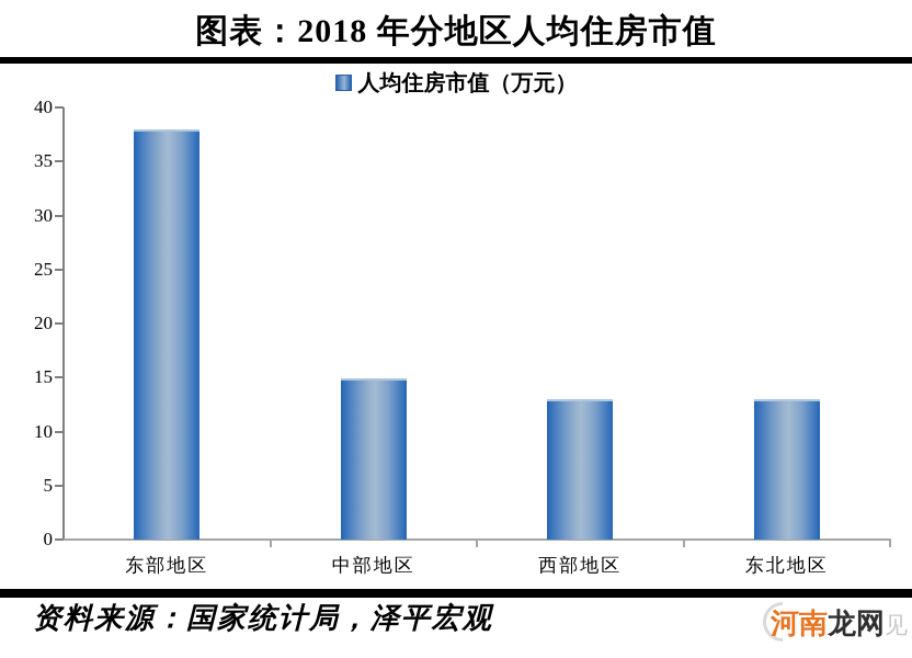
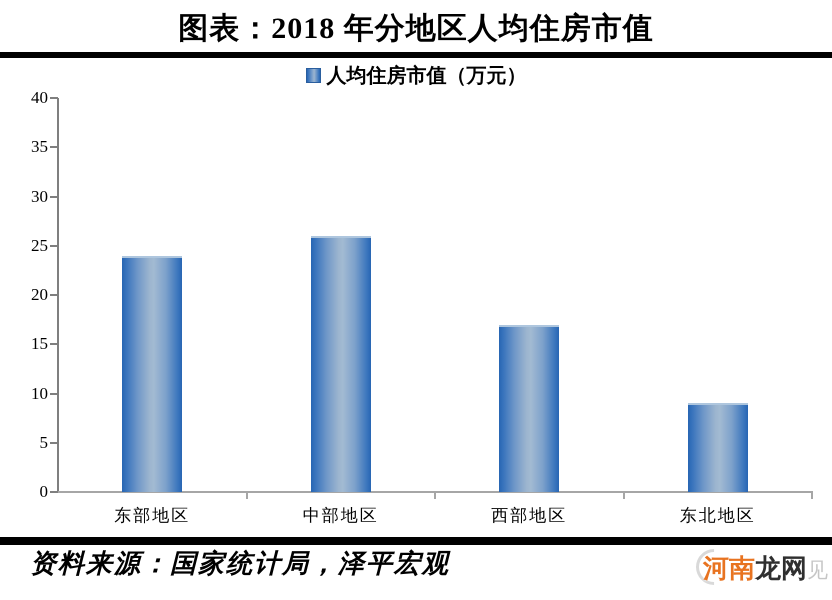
东部地区: 38 -> 24
中部地区: 15 -> 26
西部地区: 13 -> 17
东北地区: 13 -> 9
